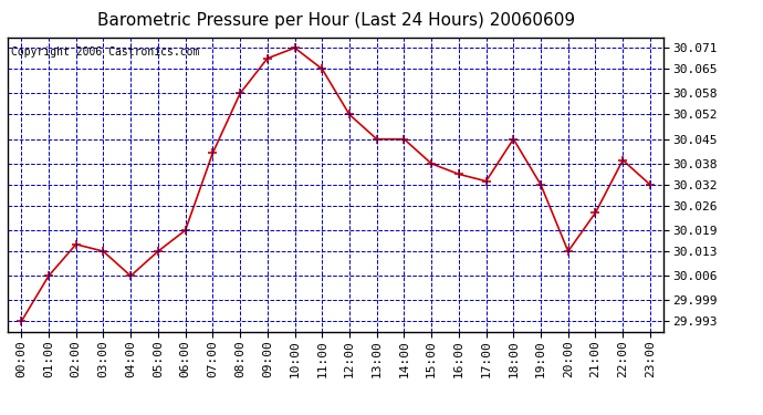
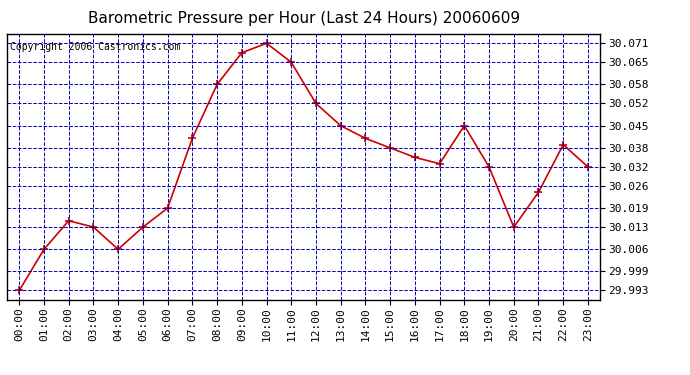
14:00: 30.045 -> 30.041
